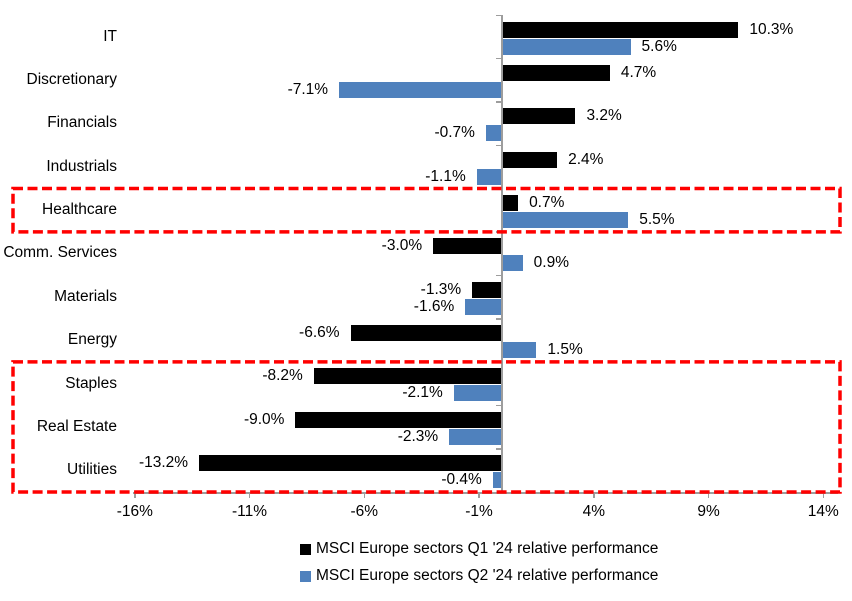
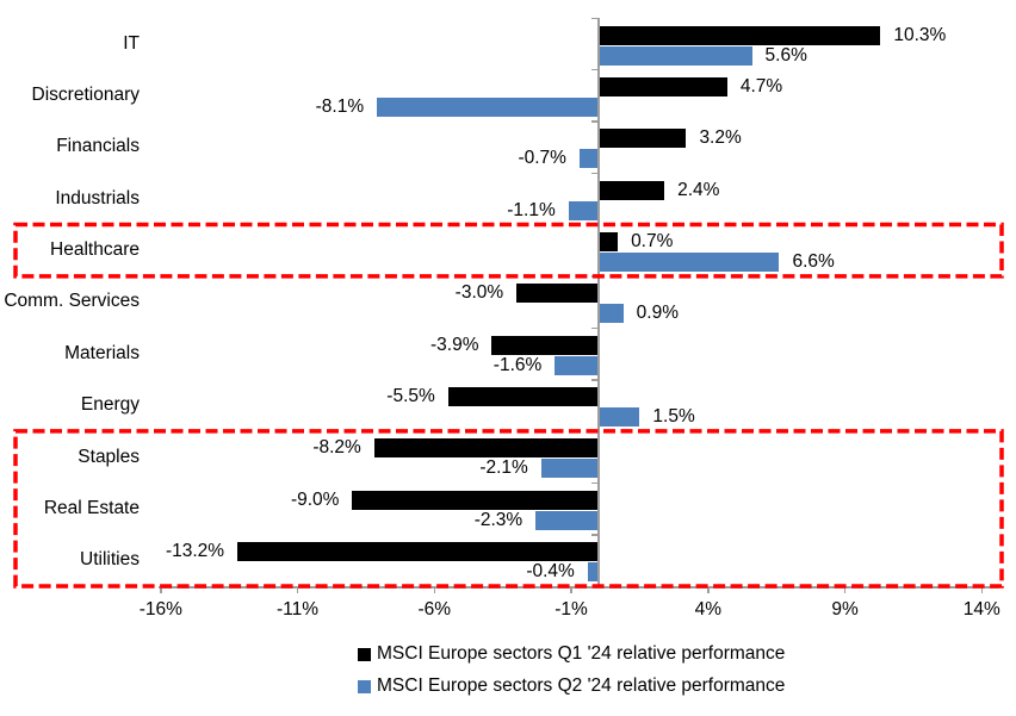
MSCI Europe sectors Q2 '24 relative performance/Discretionary: -7.1% -> -8.1%
MSCI Europe sectors Q2 '24 relative performance/Healthcare: 5.5% -> 6.6%
MSCI Europe sectors Q1 '24 relative performance/Materials: -1.3% -> -3.9%
MSCI Europe sectors Q1 '24 relative performance/Energy: -6.6% -> -5.5%
